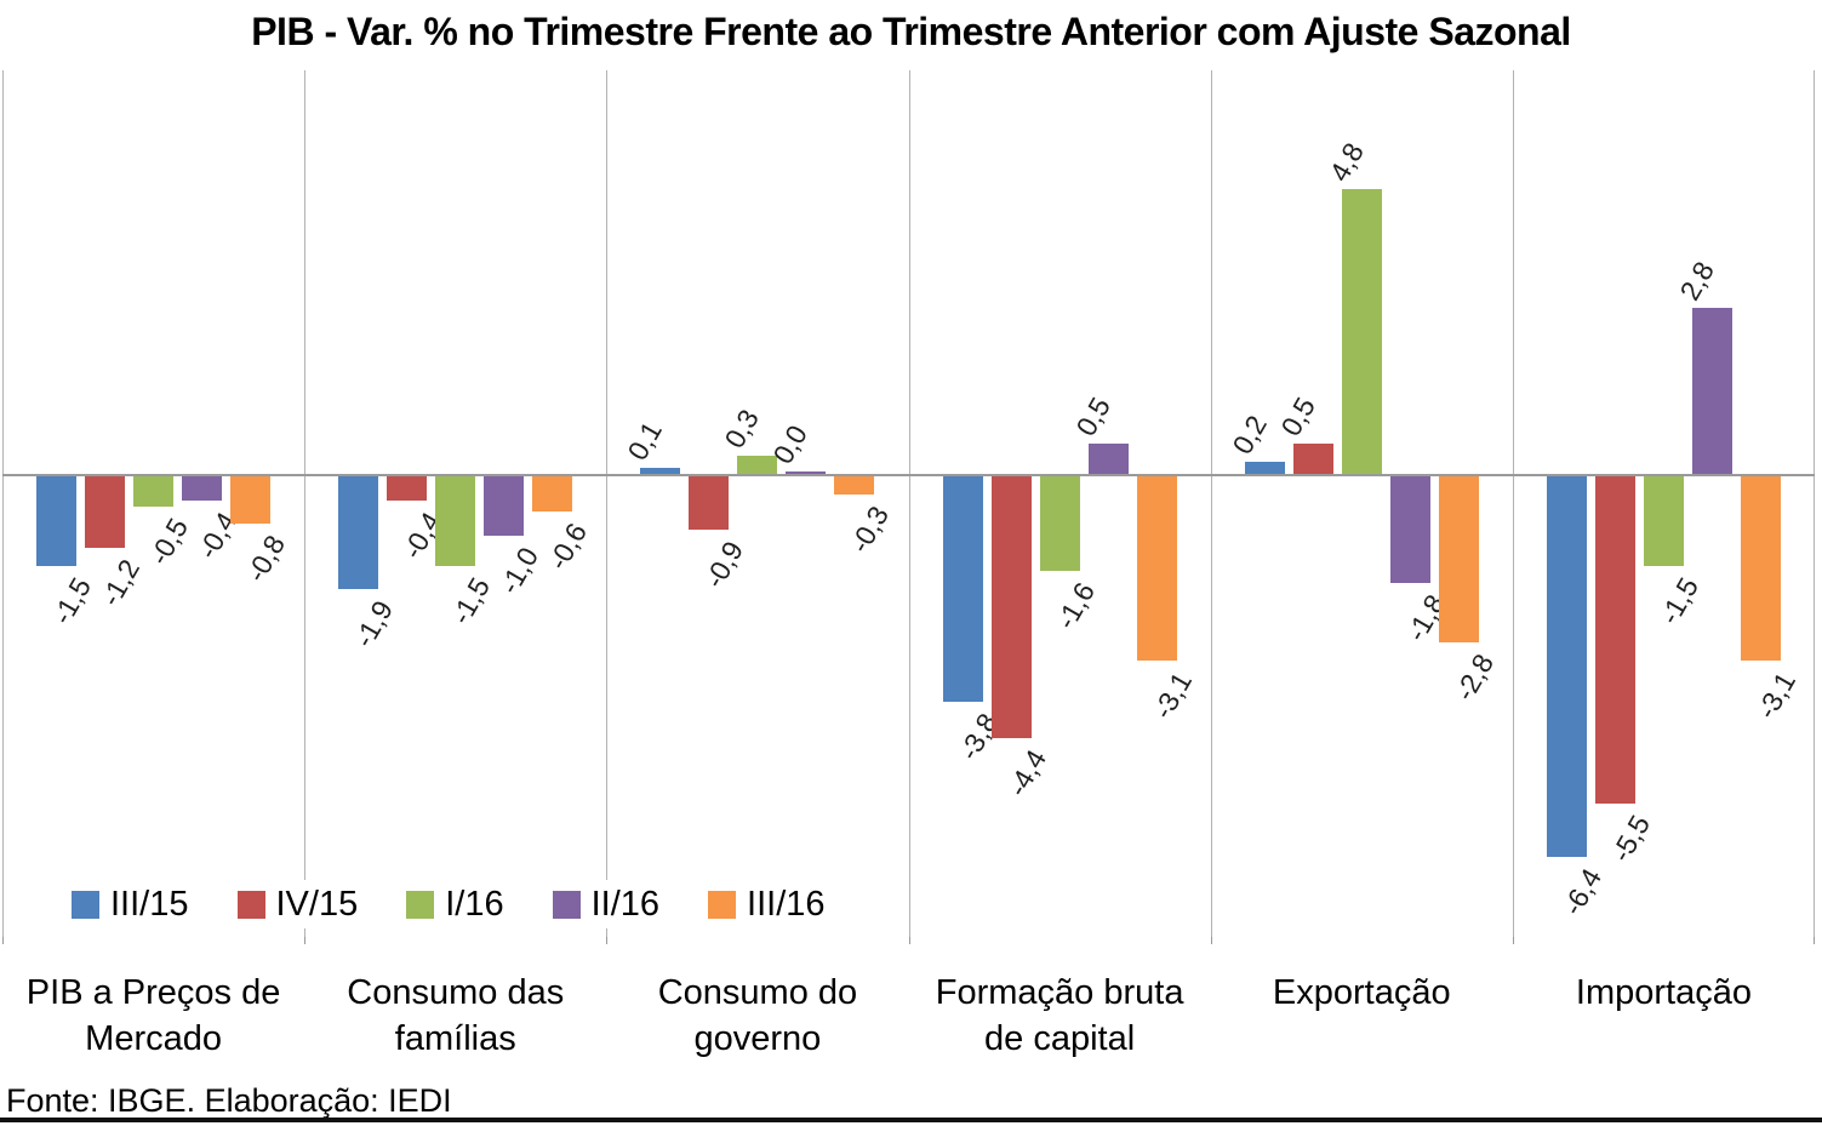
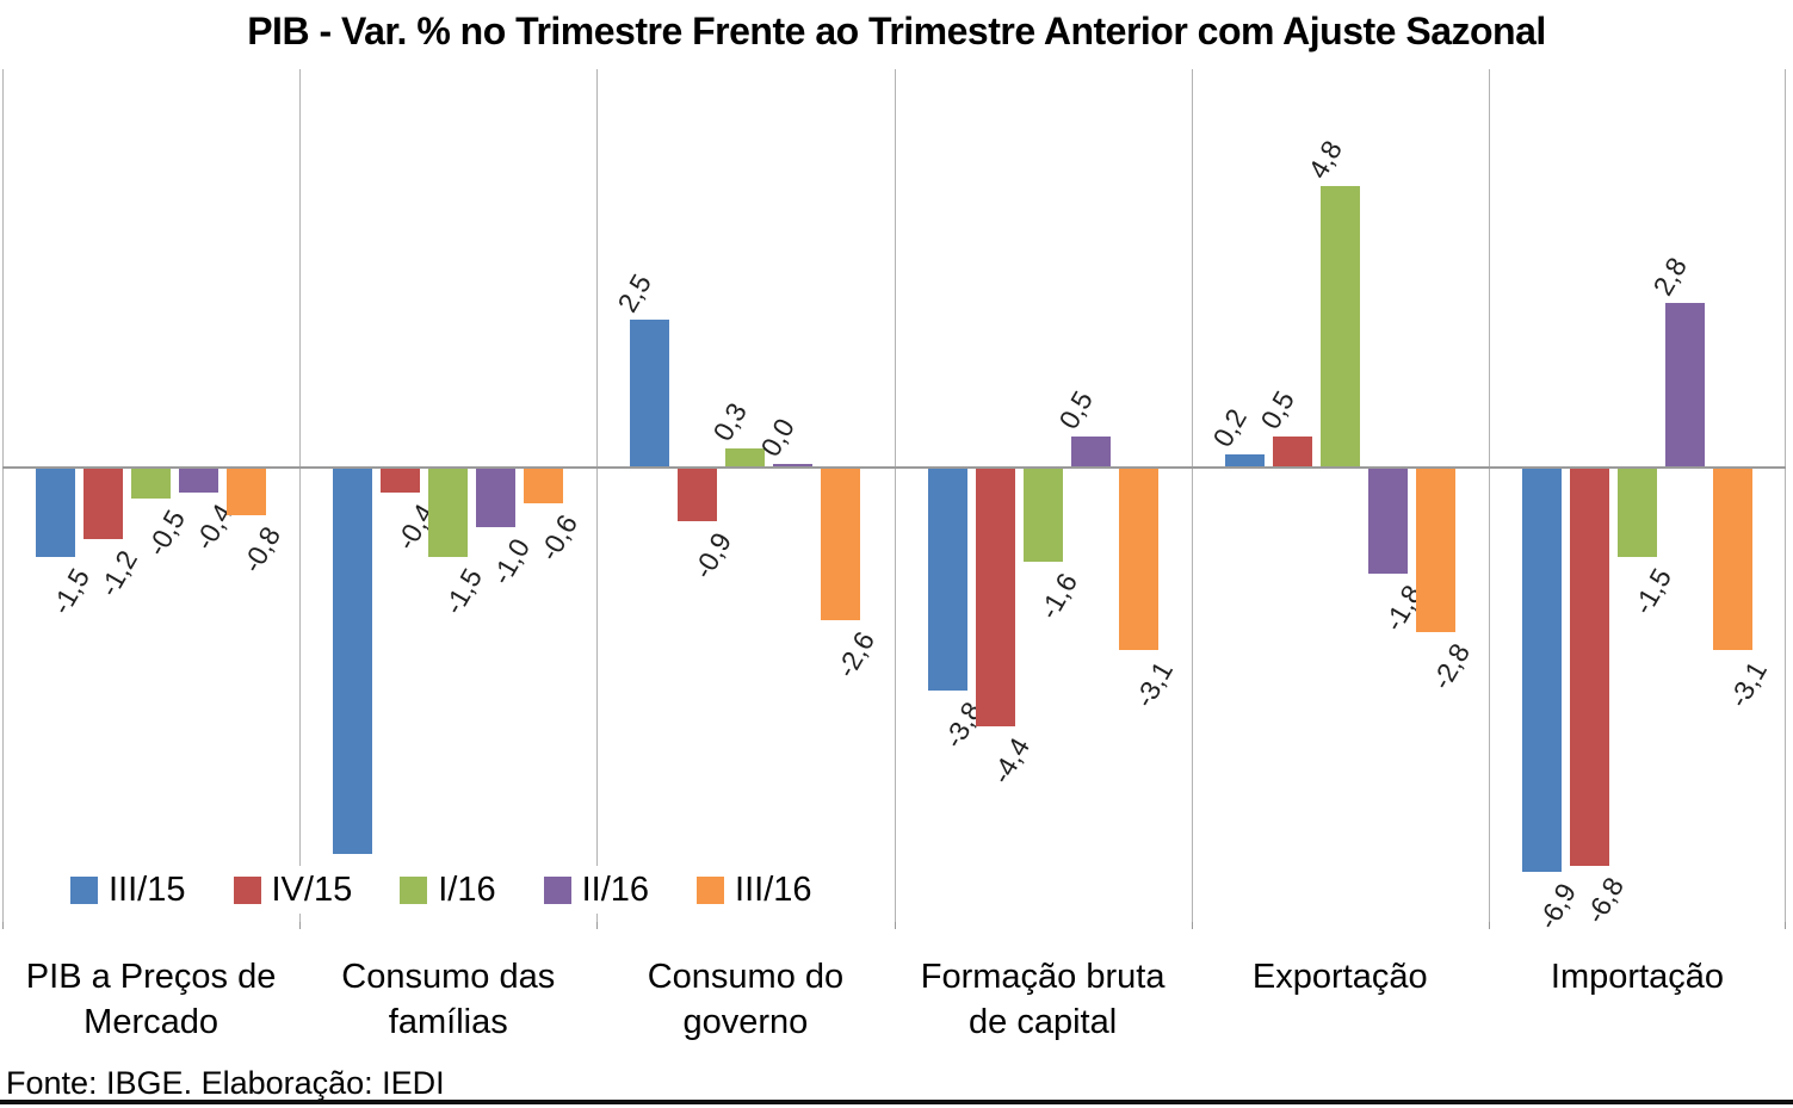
III/15/Consumo das famílias: -1,9 -> -6,6
III/15/Consumo do governo: 0,1 -> 2,5
III/16/Consumo do governo: -0,3 -> -2,6
III/15/Importação: -6,4 -> -6,9
IV/15/Importação: -5,5 -> -6,8
